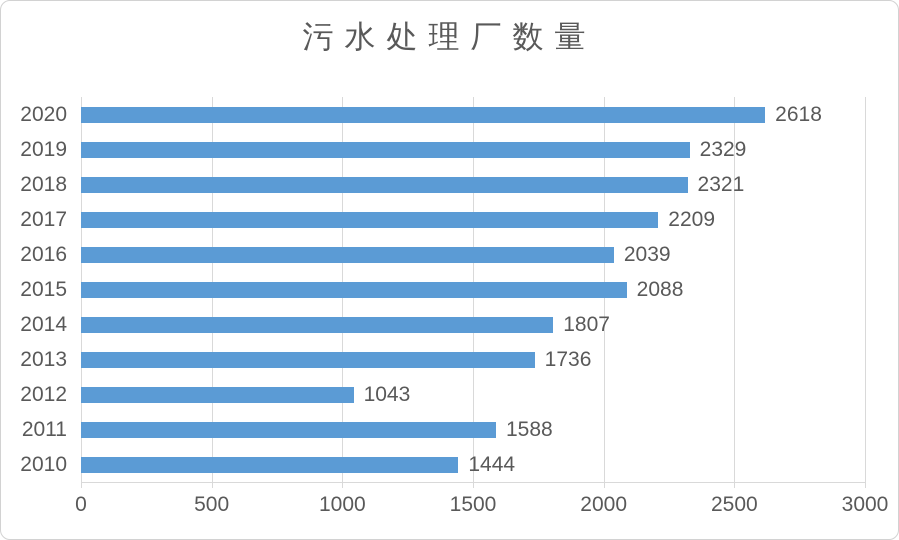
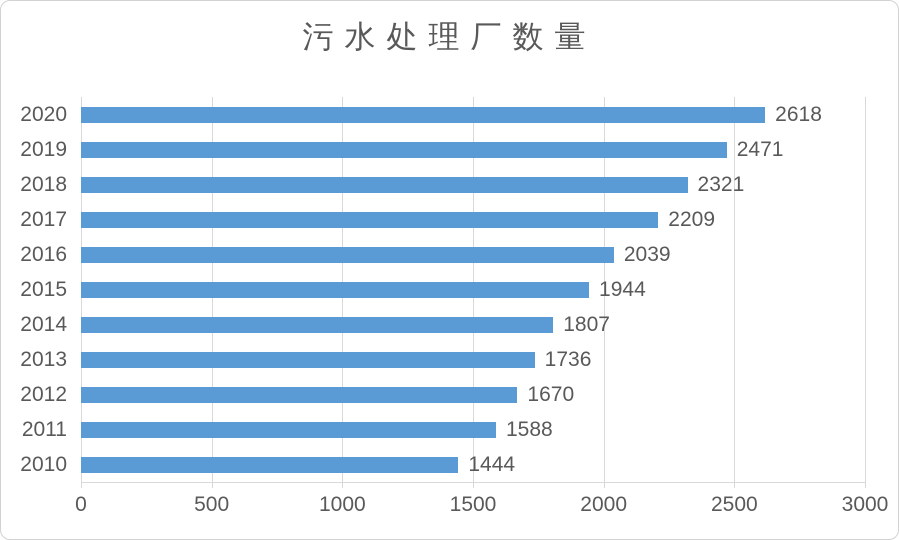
2019: 2329 -> 2471
2015: 2088 -> 1944
2012: 1043 -> 1670
